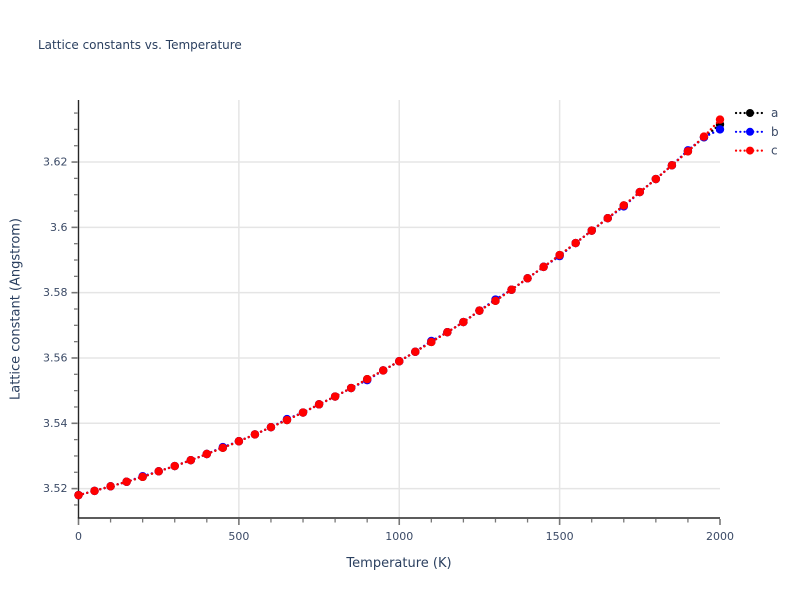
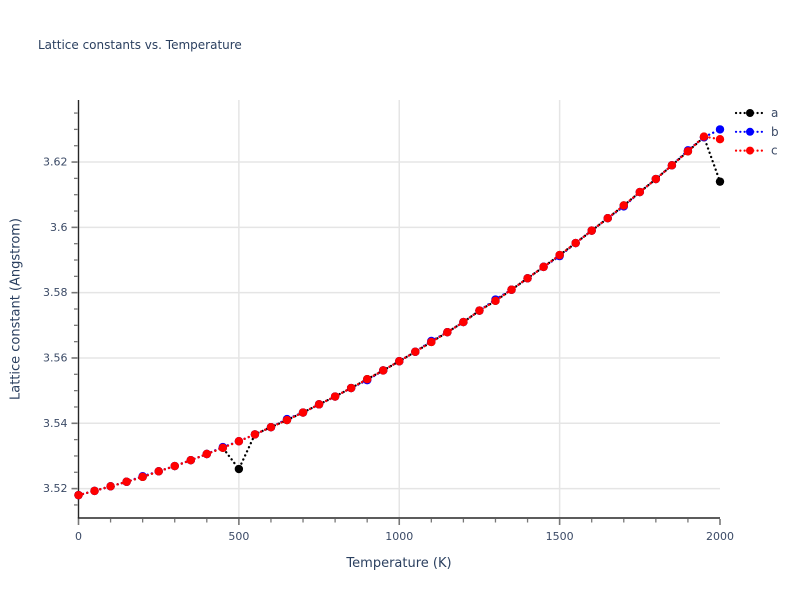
a/500: 3.534 -> 3.526
a/2000: 3.631 -> 3.614
c/2000: 3.633 -> 3.627
